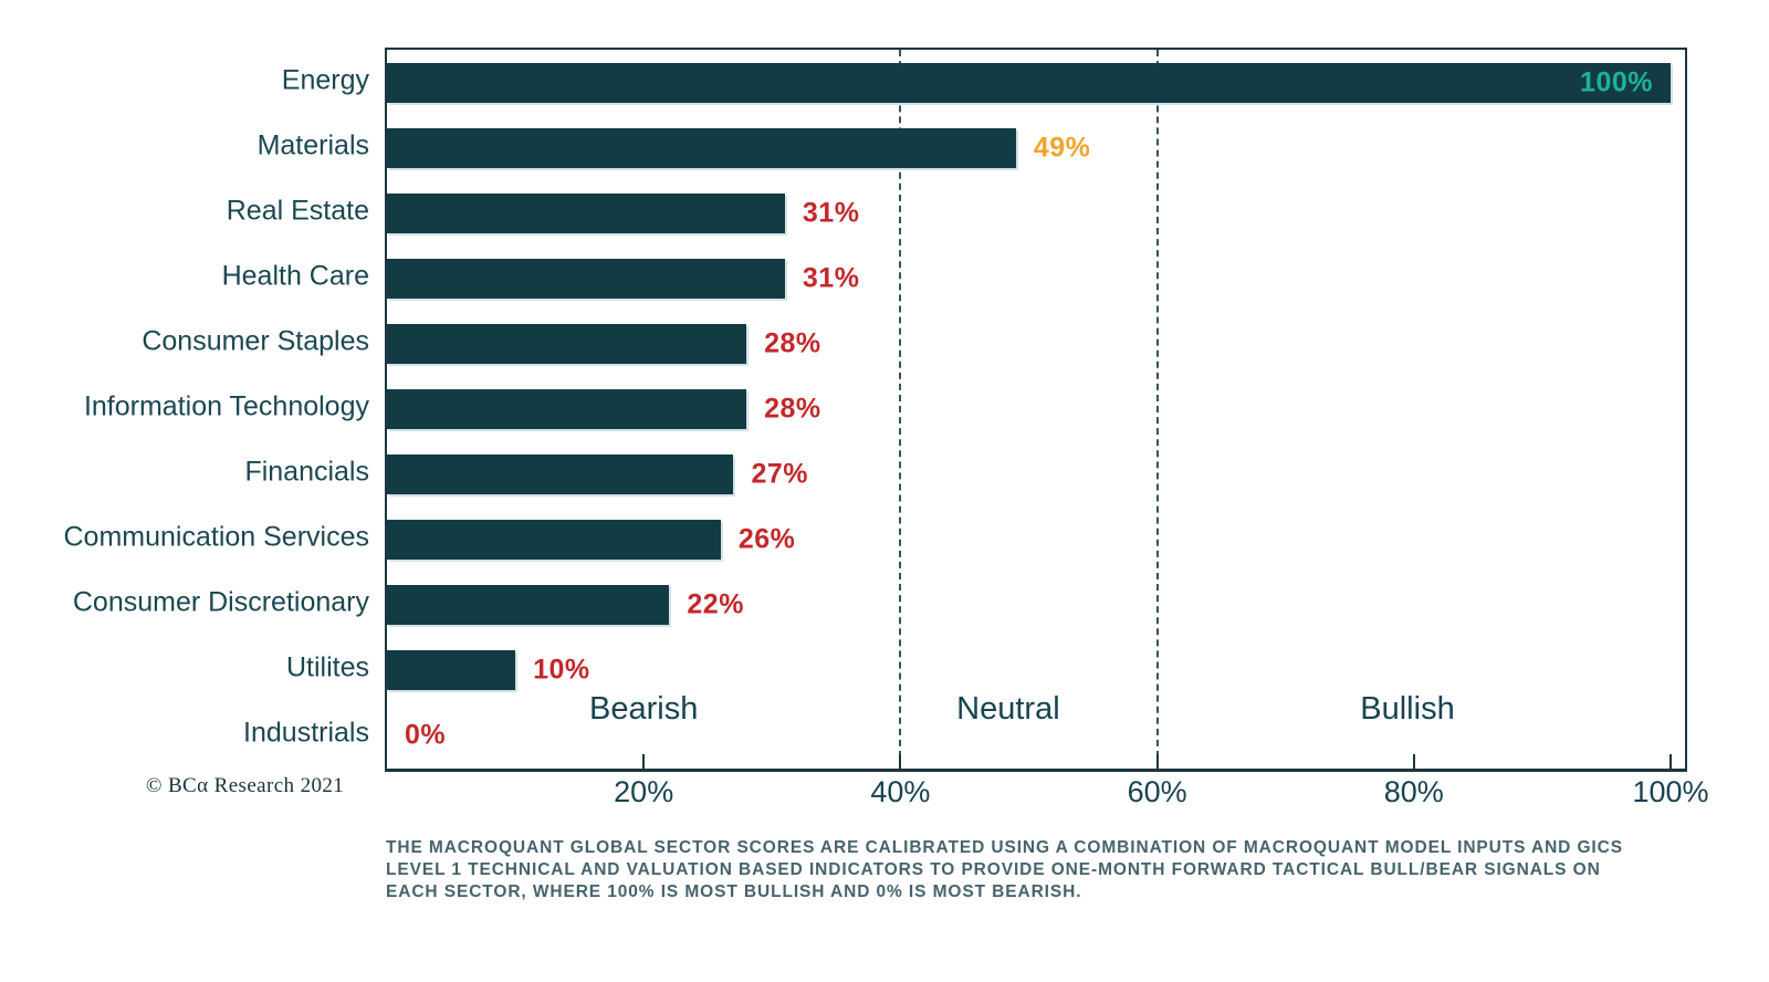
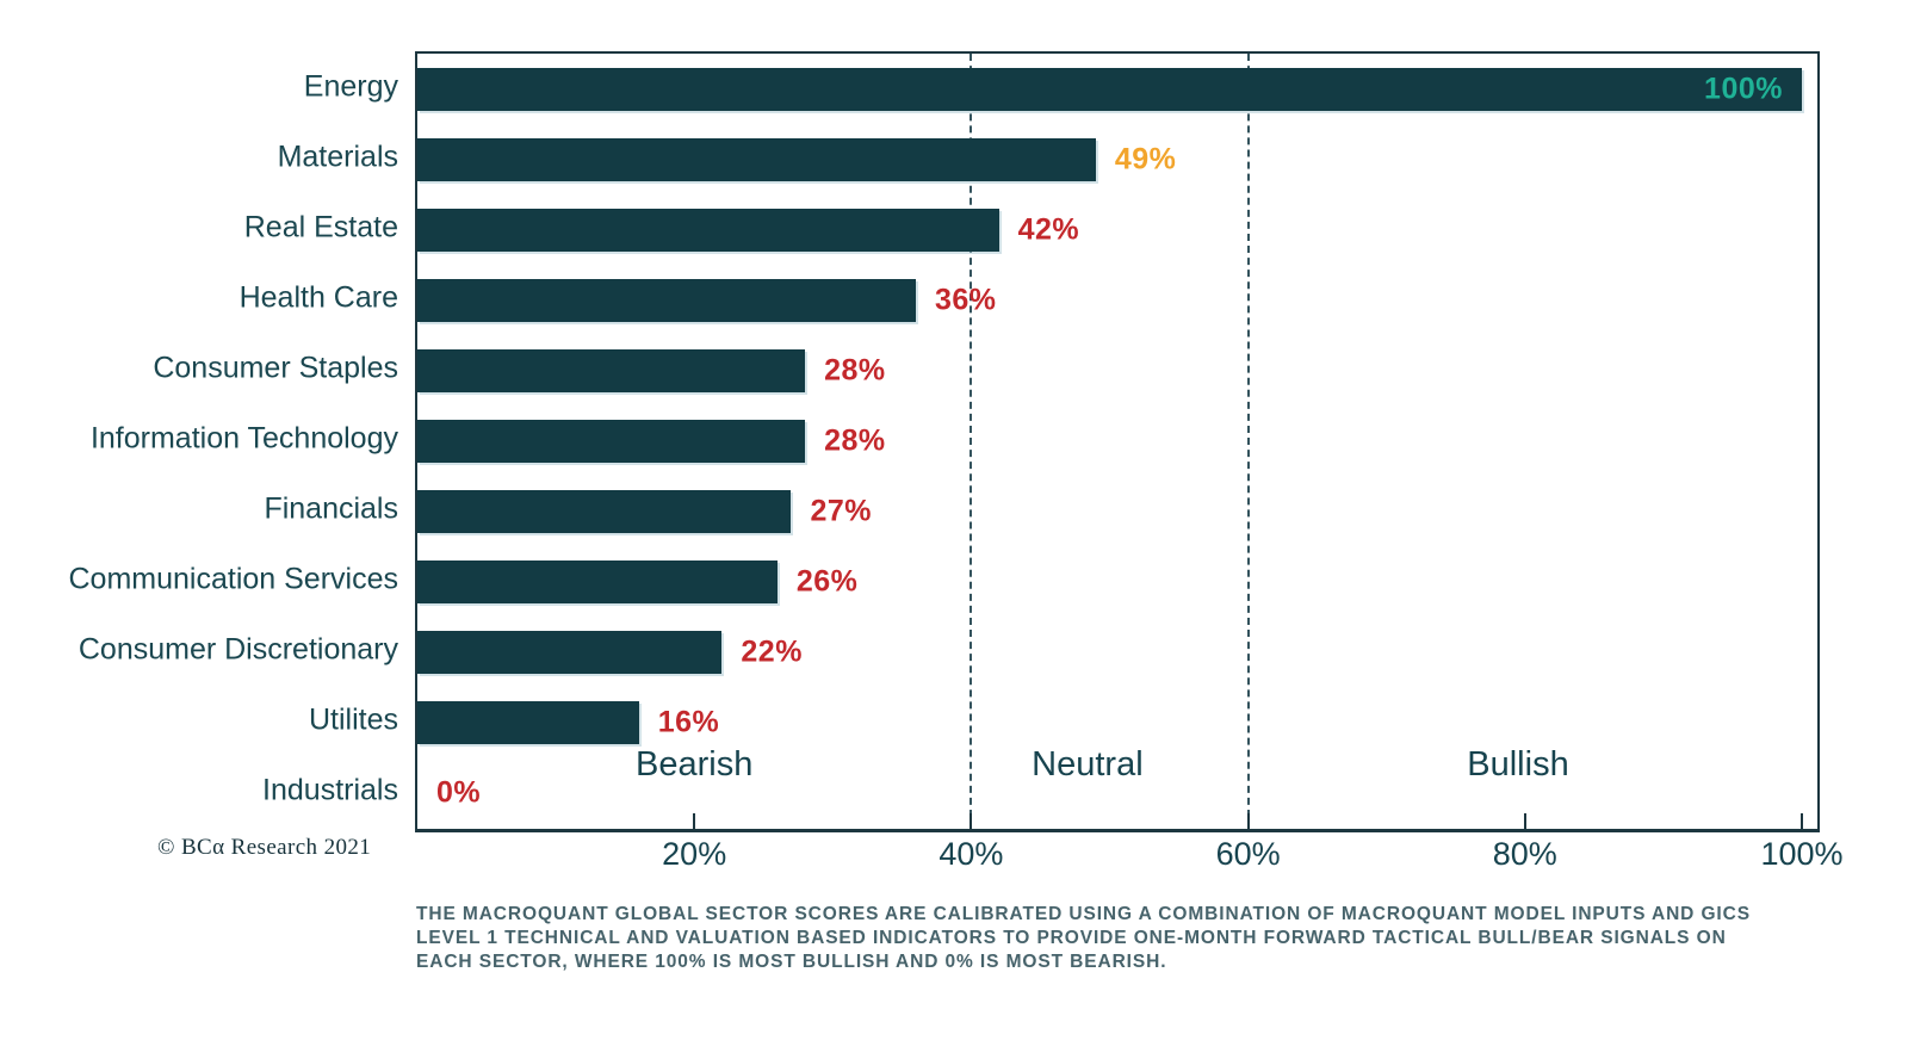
Real Estate: 31% -> 42%
Health Care: 31% -> 36%
Utilites: 10% -> 16%
